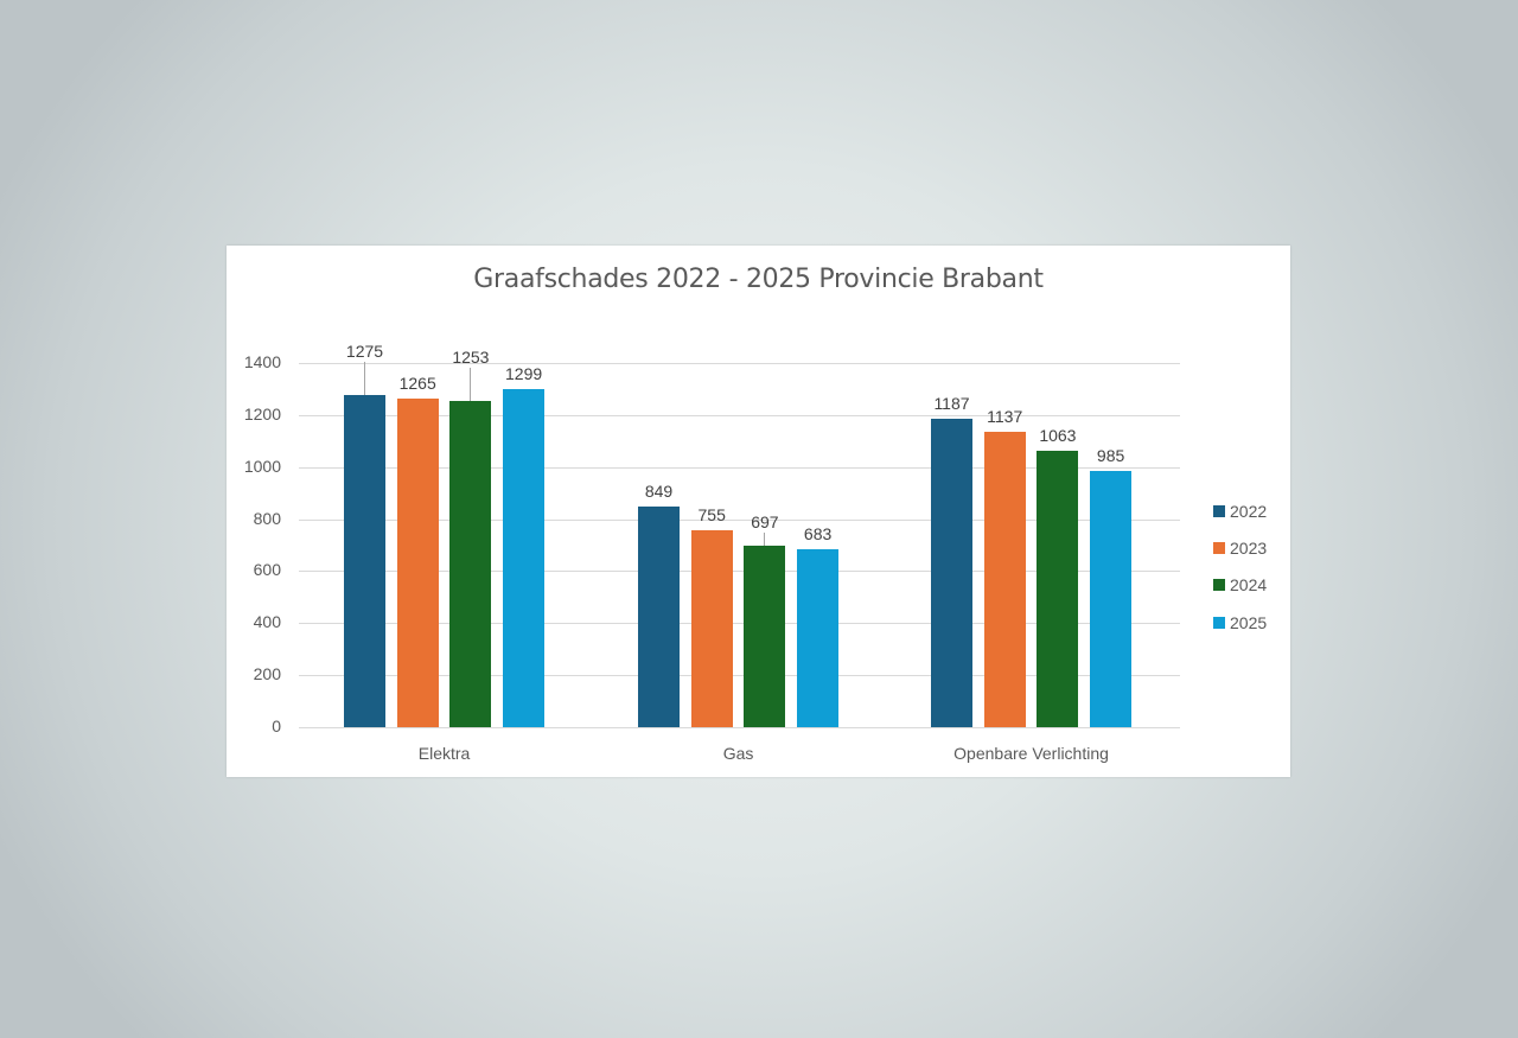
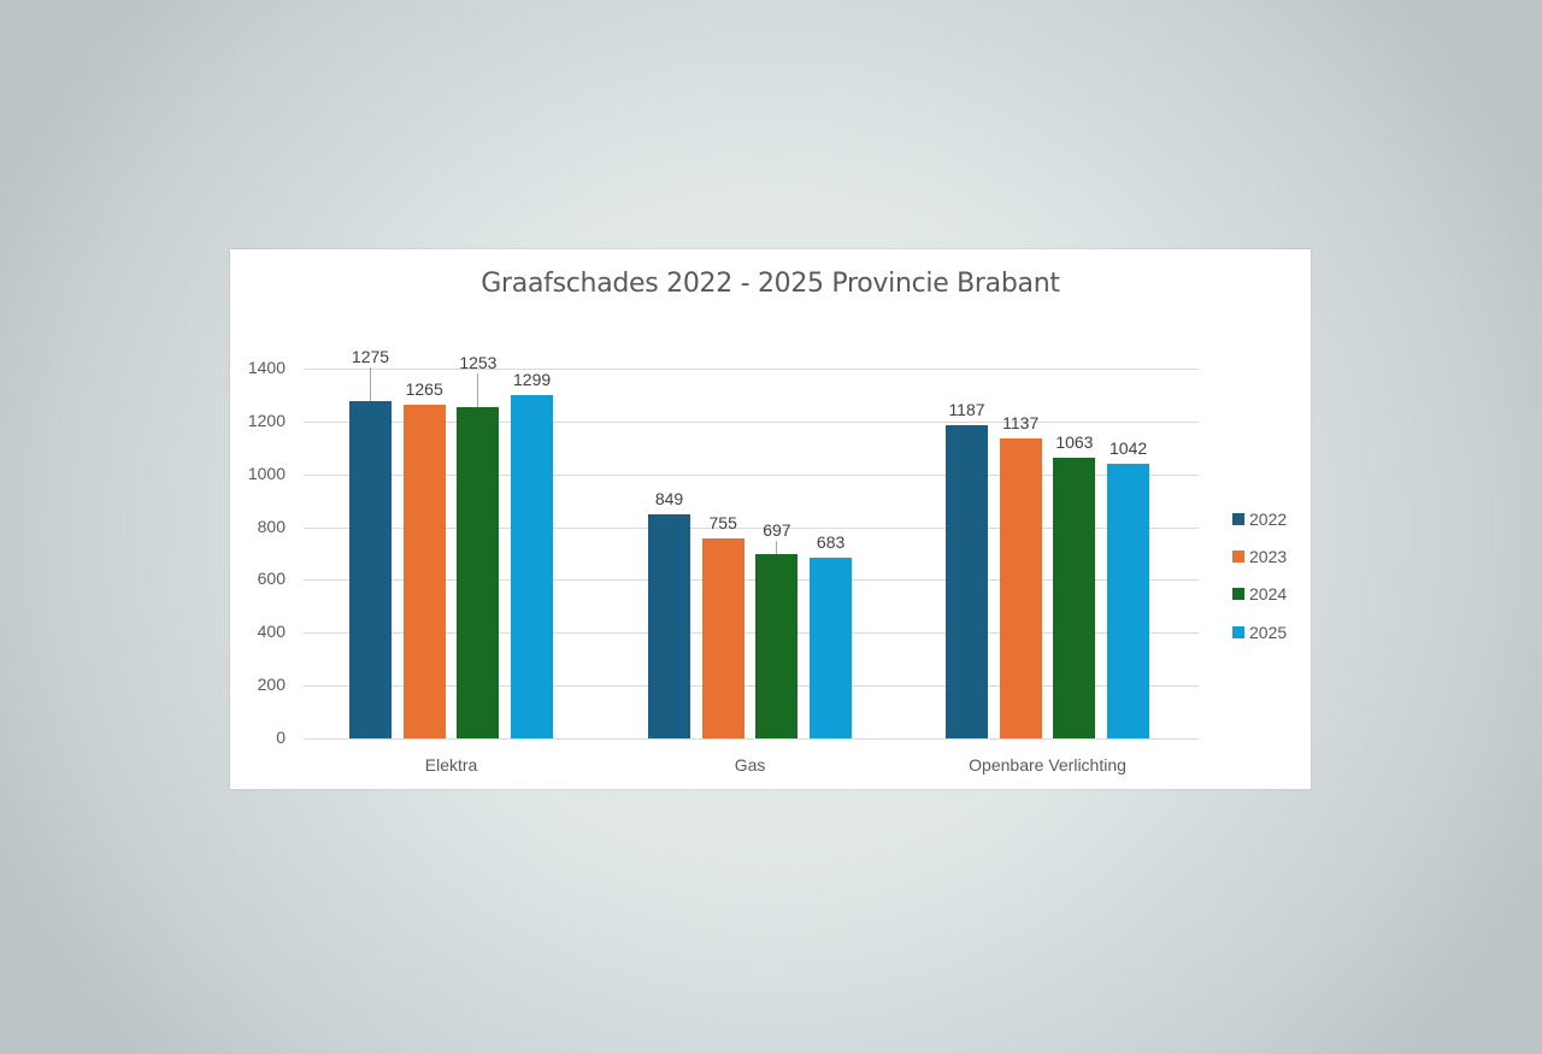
2025/Openbare Verlichting: 985 -> 1042
